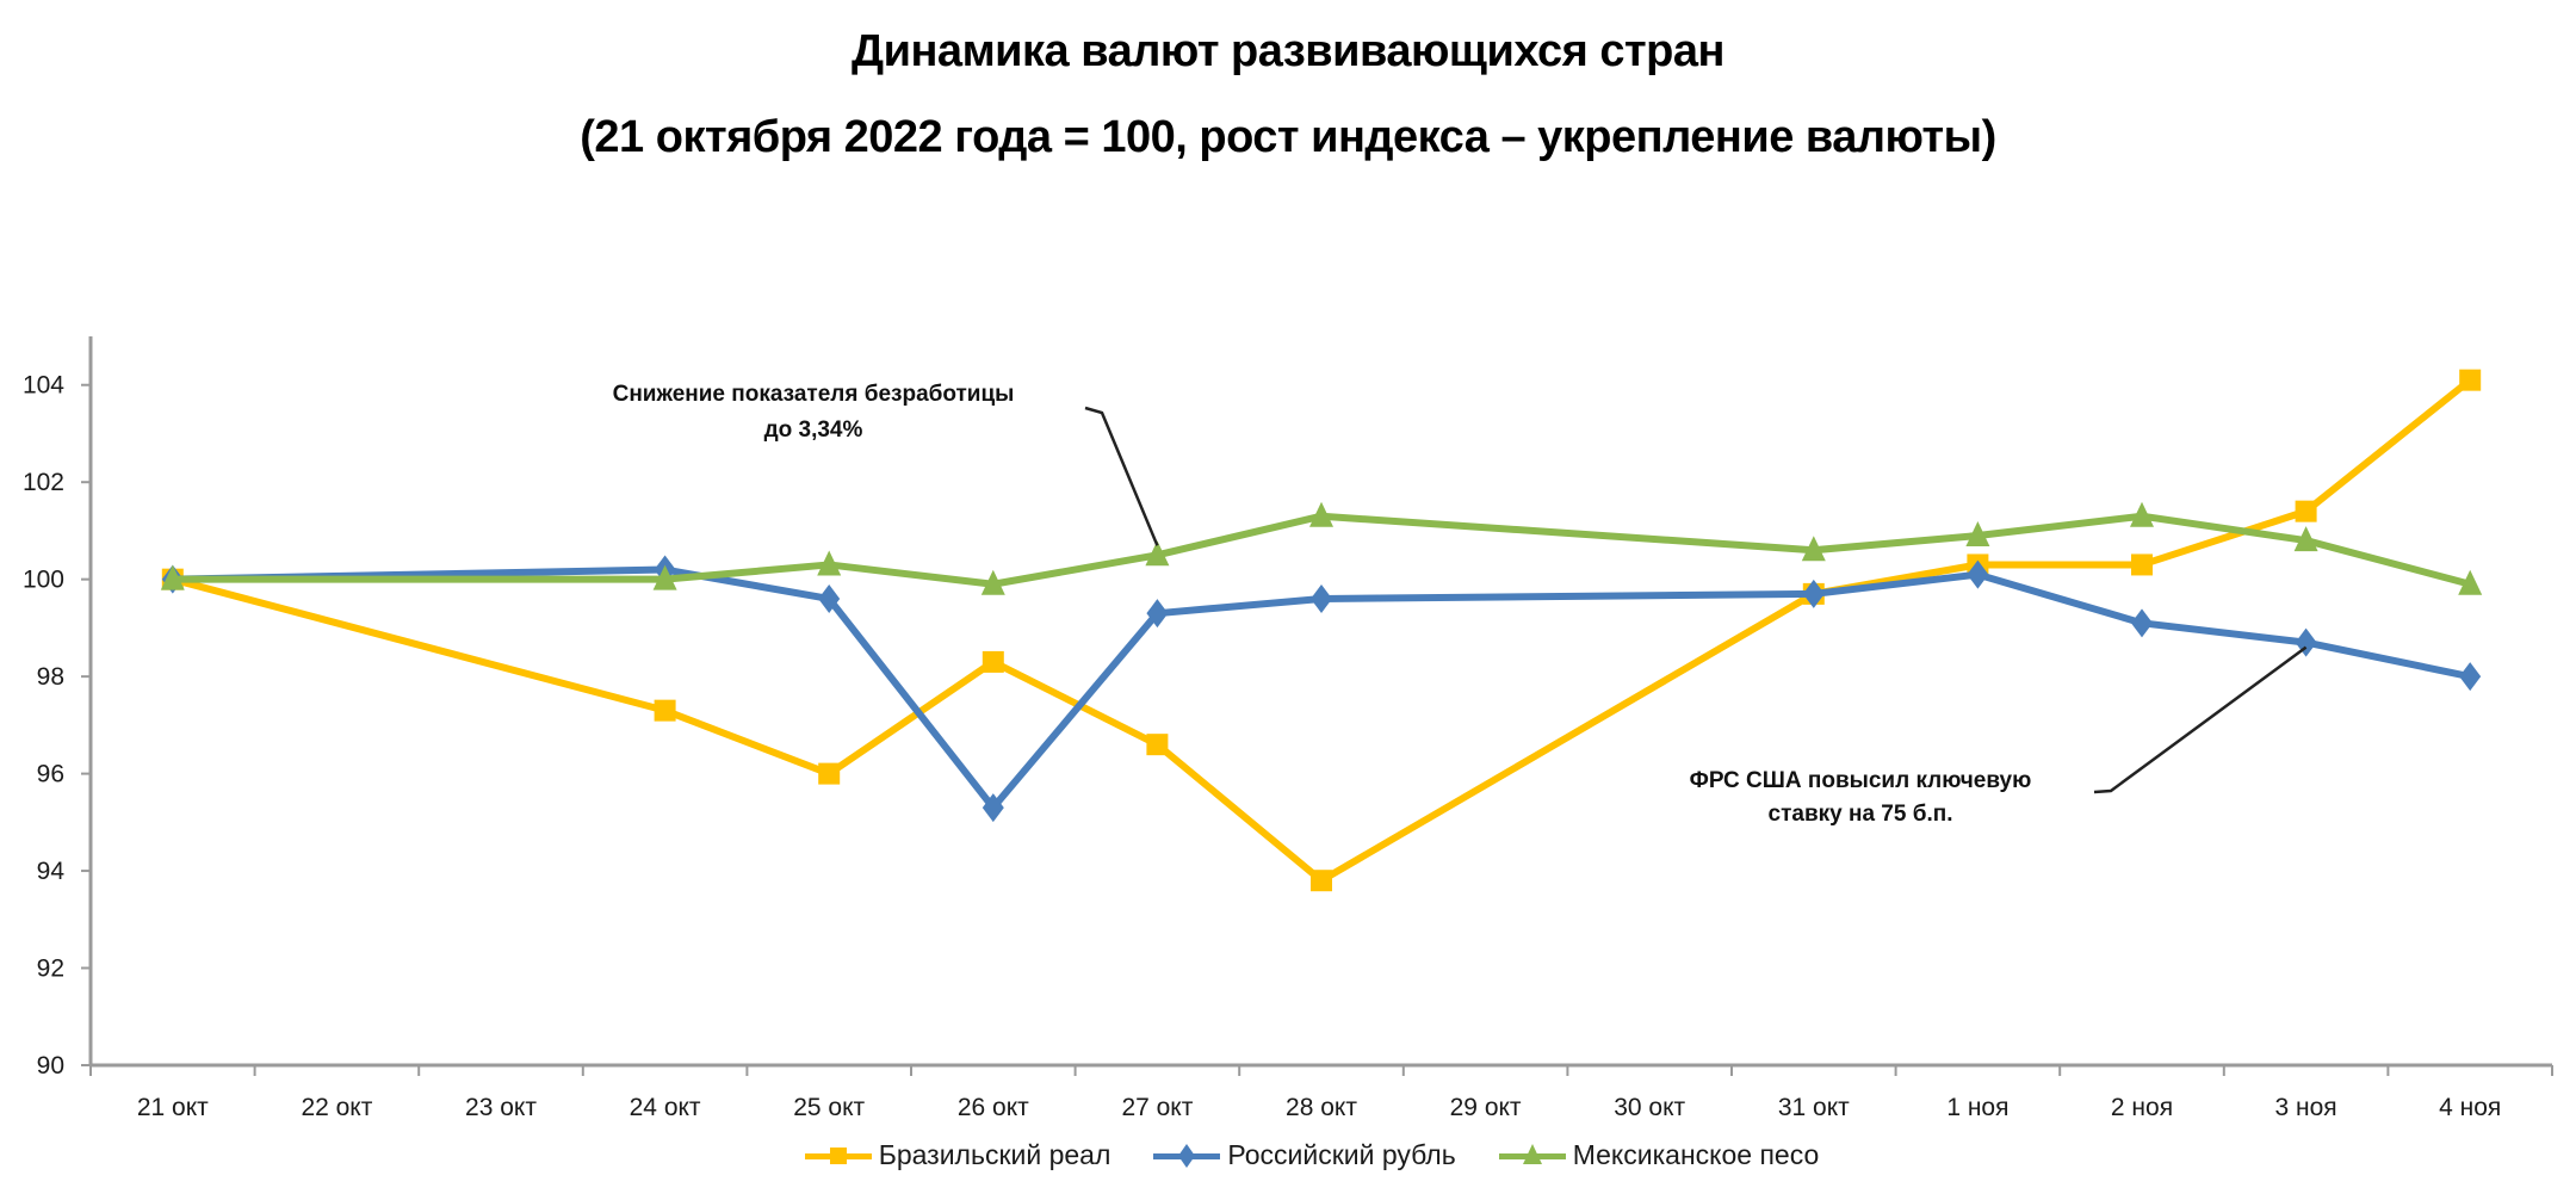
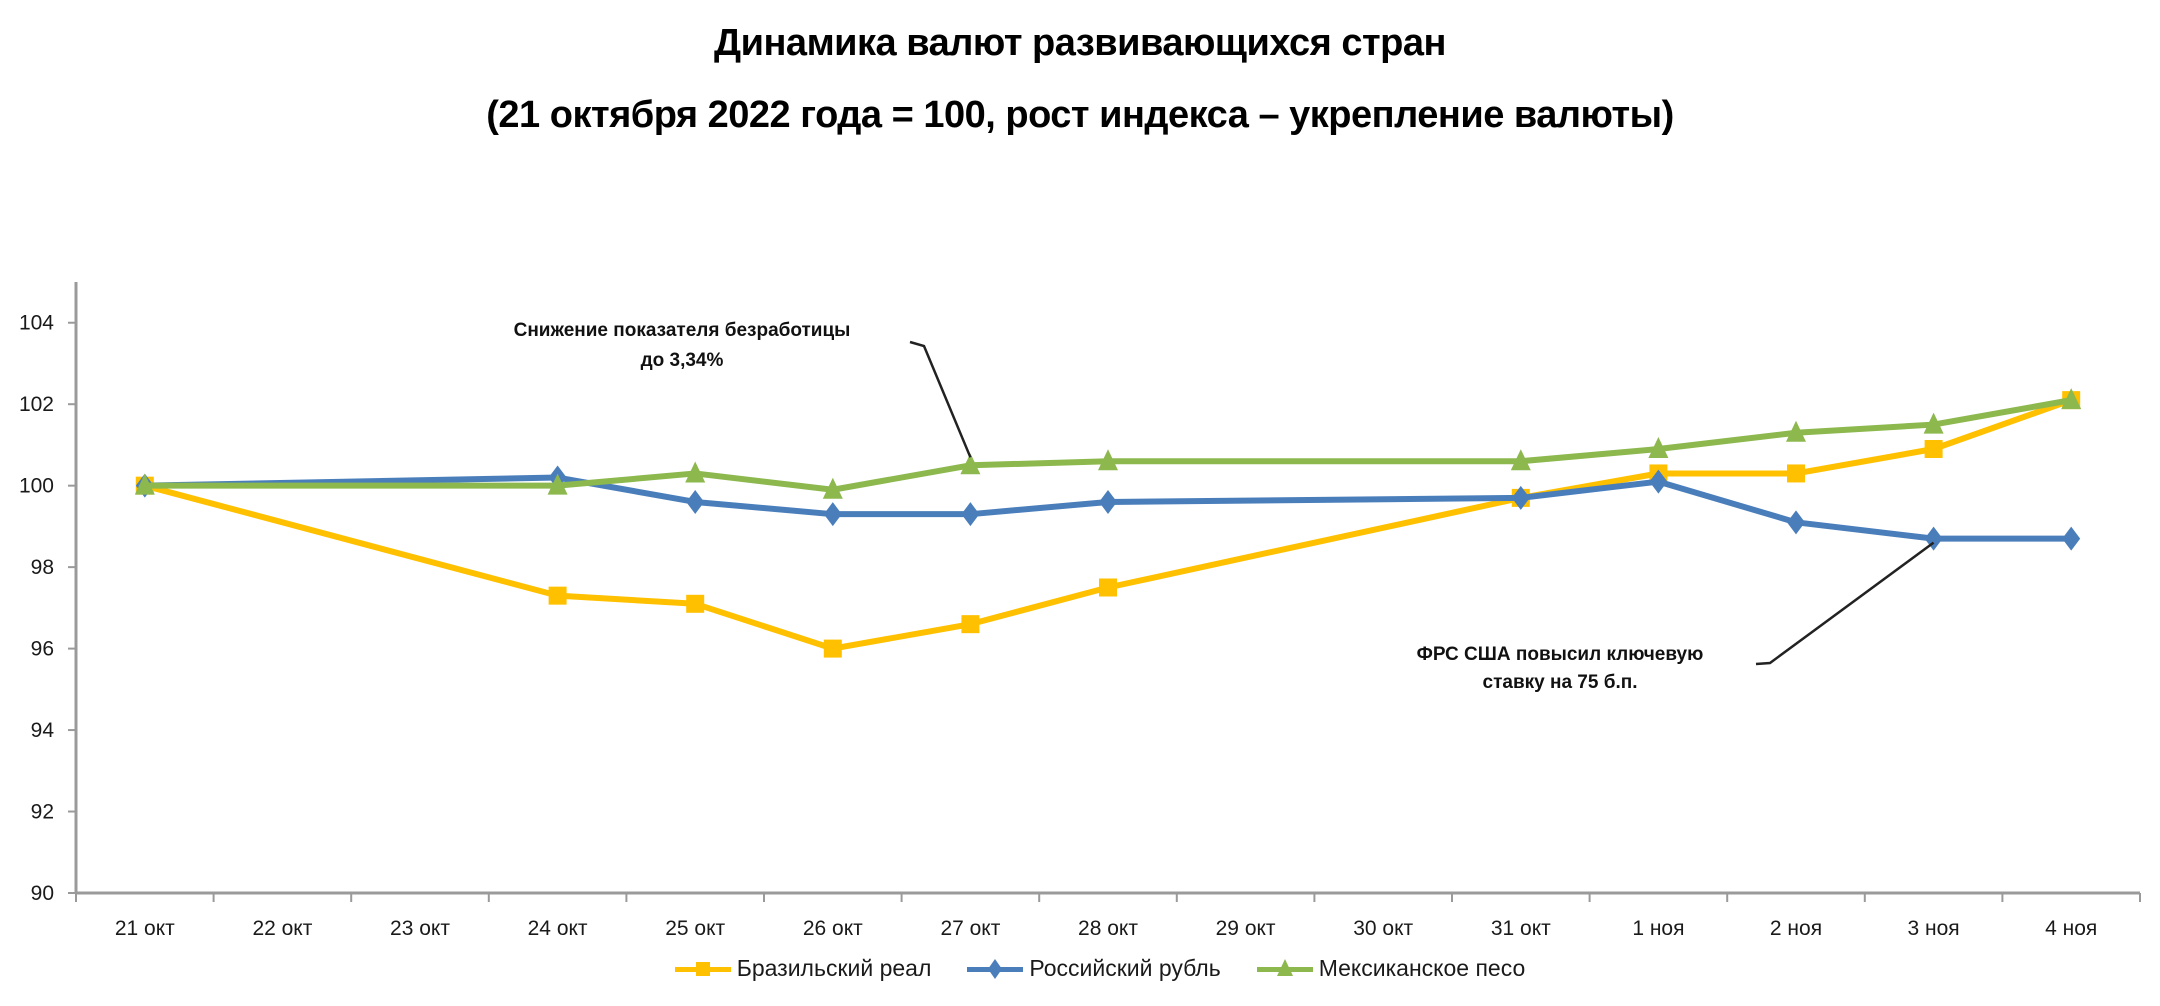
Бразильский реал/25 окт: 96.0 -> 97.1
Бразильский реал/26 окт: 98.3 -> 96.0
Российский рубль/26 окт: 95.3 -> 99.3
Бразильский реал/28 окт: 93.8 -> 97.5
Мексиканское песо/28 окт: 101.3 -> 100.6
Бразильский реал/3 ноя: 101.4 -> 100.9
Мексиканское песо/3 ноя: 100.8 -> 101.5
Бразильский реал/4 ноя: 104.1 -> 102.1
Российский рубль/4 ноя: 98.0 -> 98.7
Мексиканское песо/4 ноя: 99.9 -> 102.1
